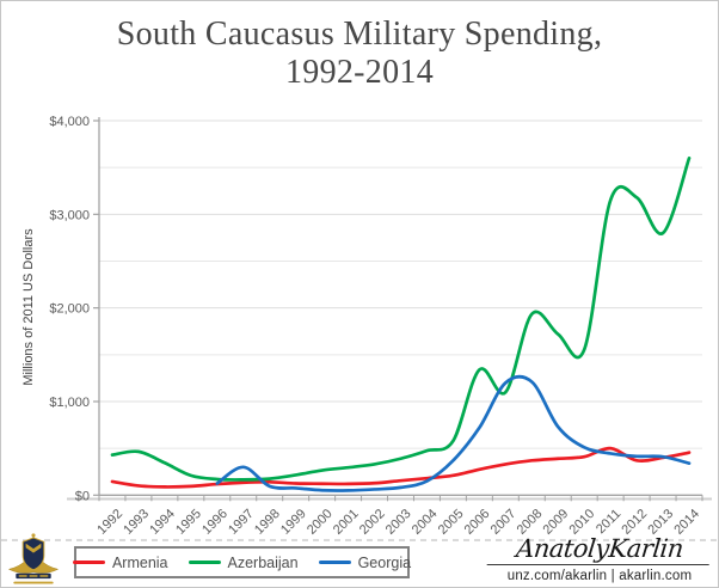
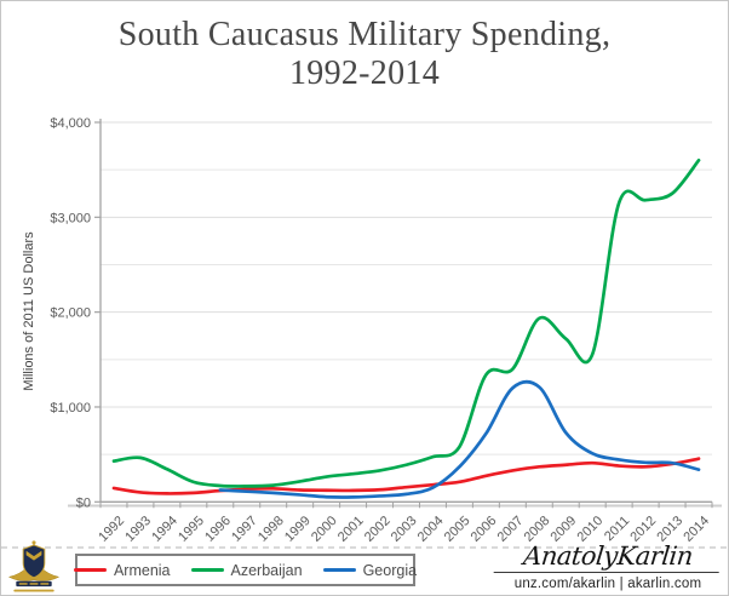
Georgia/1997: $300 -> $100
Azerbaijan/2007: $1100 -> $1400
Armenia/2011: $500 -> $400
Azerbaijan/2013: $2800 -> $3200
